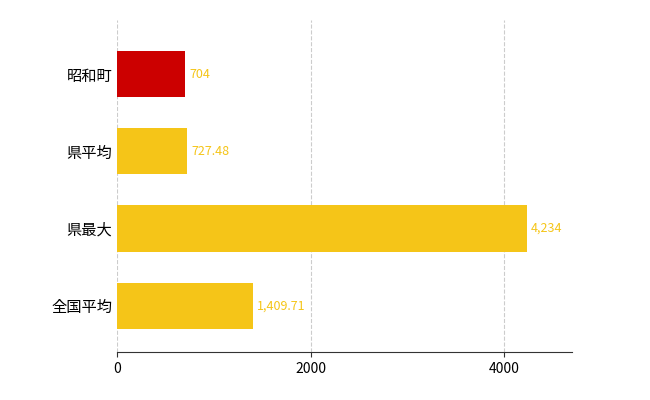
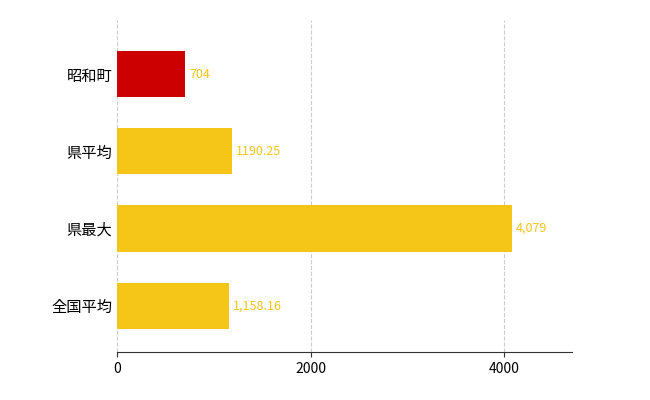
県平均: 727.48 -> 1190.25
県最大: 4,234 -> 4,079
全国平均: 1,409.71 -> 1,158.16
